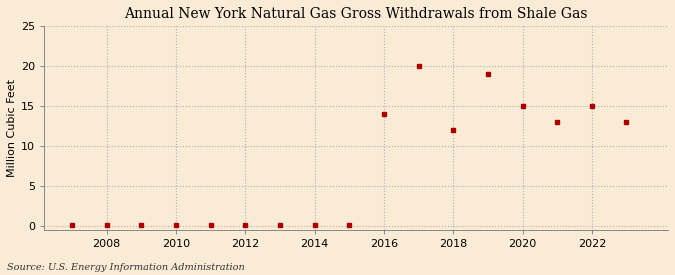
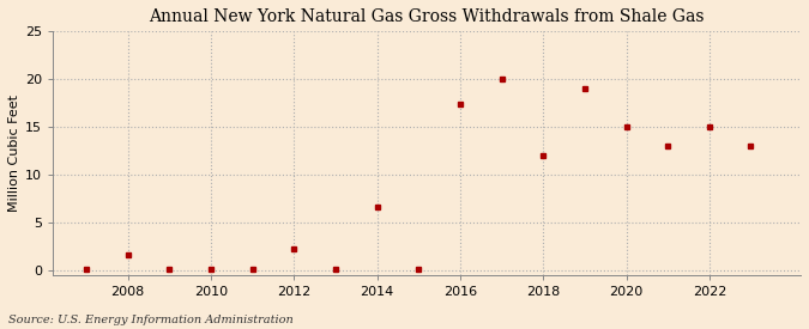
2008: 0.1 -> 1.6
2012: 0.1 -> 2.2
2014: 0.1 -> 6.6
2016: 14.0 -> 17.4
